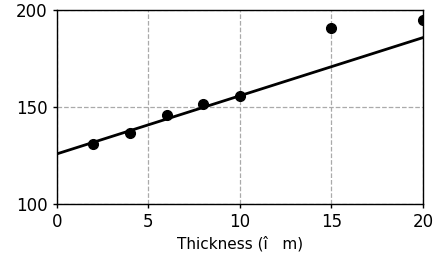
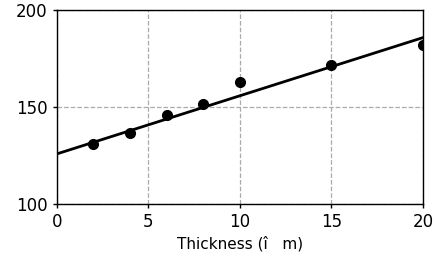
10: 156 -> 163
15: 191 -> 172
20: 195 -> 182
